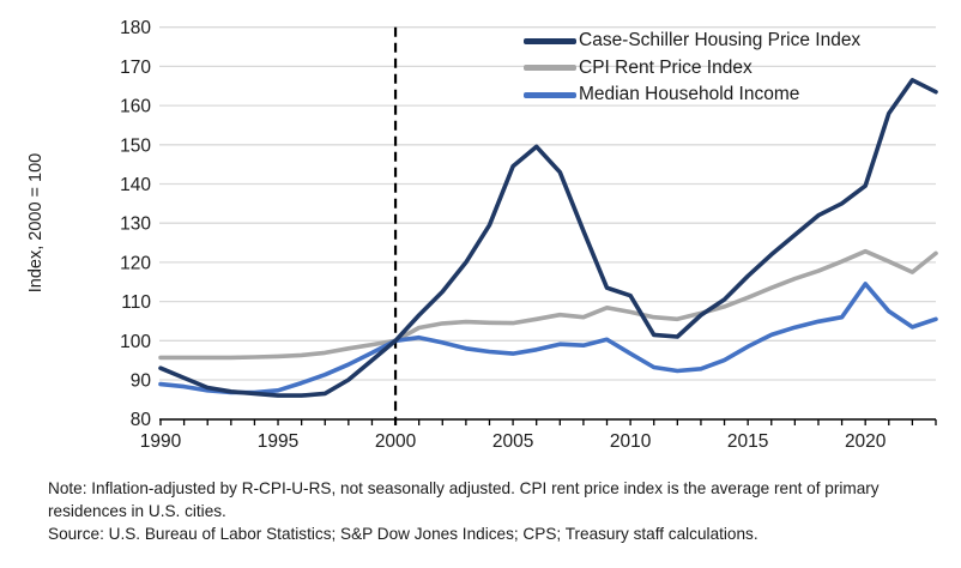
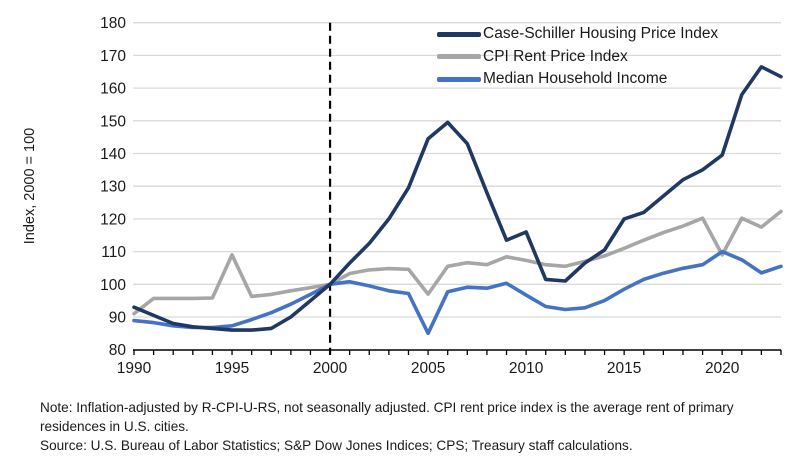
CPI Rent Price Index/1990: 96 -> 91
CPI Rent Price Index/1995: 96 -> 109
CPI Rent Price Index/2005: 104 -> 97
Median Household Income/2005: 97 -> 85
Case-Schiller Housing Price Index/2010: 112 -> 116
Case-Schiller Housing Price Index/2015: 116 -> 120
CPI Rent Price Index/2020: 123 -> 109
Median Household Income/2020: 114 -> 110
